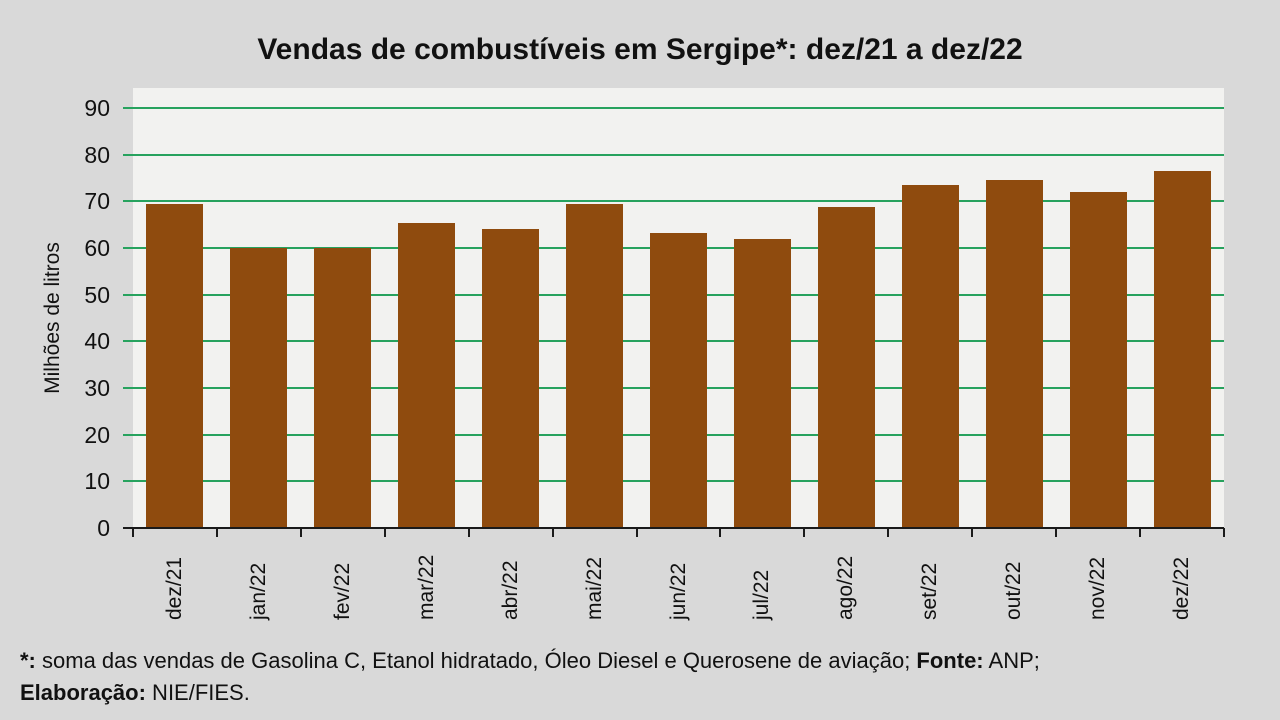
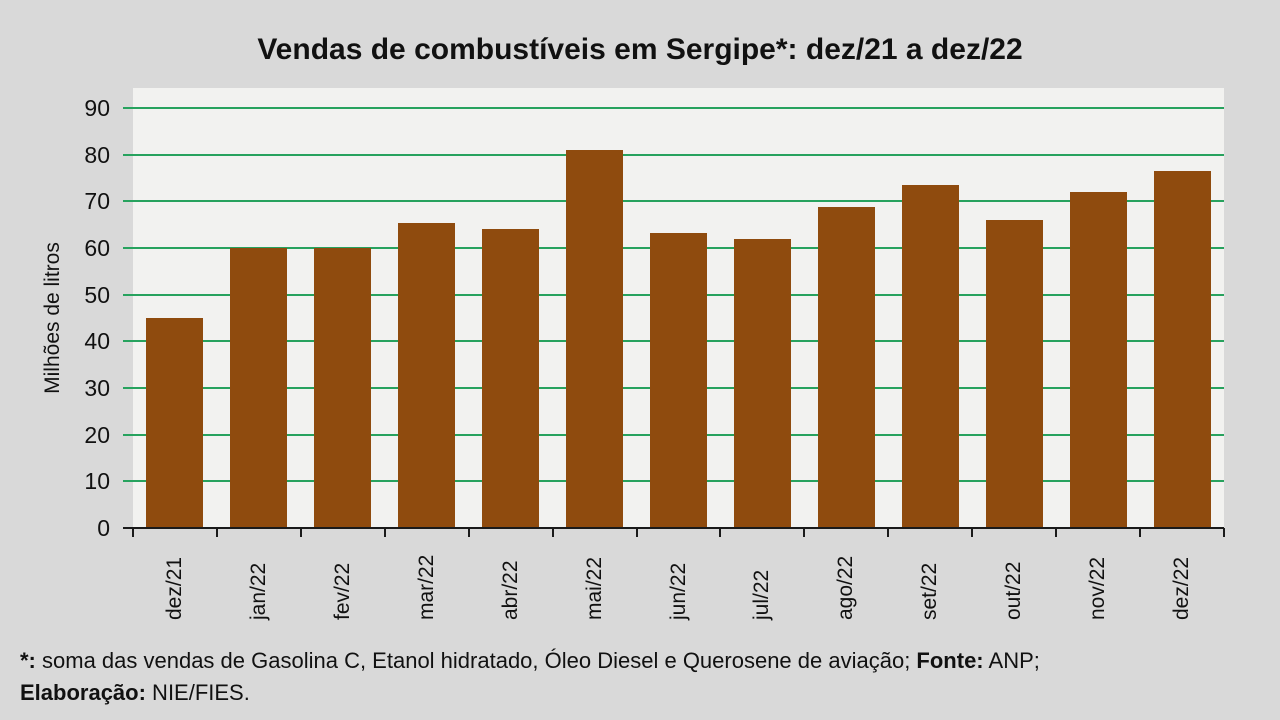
dez/21: 69 -> 45
mai/22: 69 -> 81
out/22: 74 -> 66
